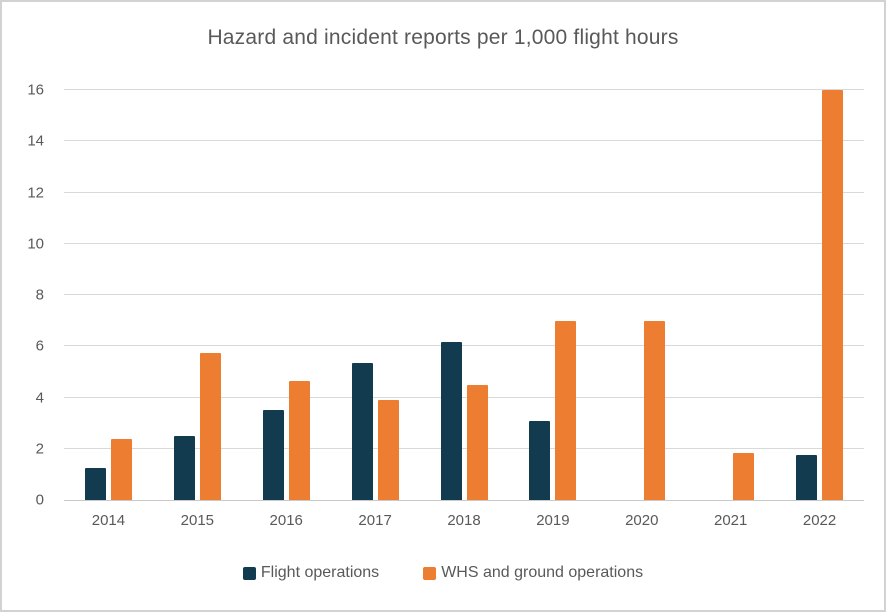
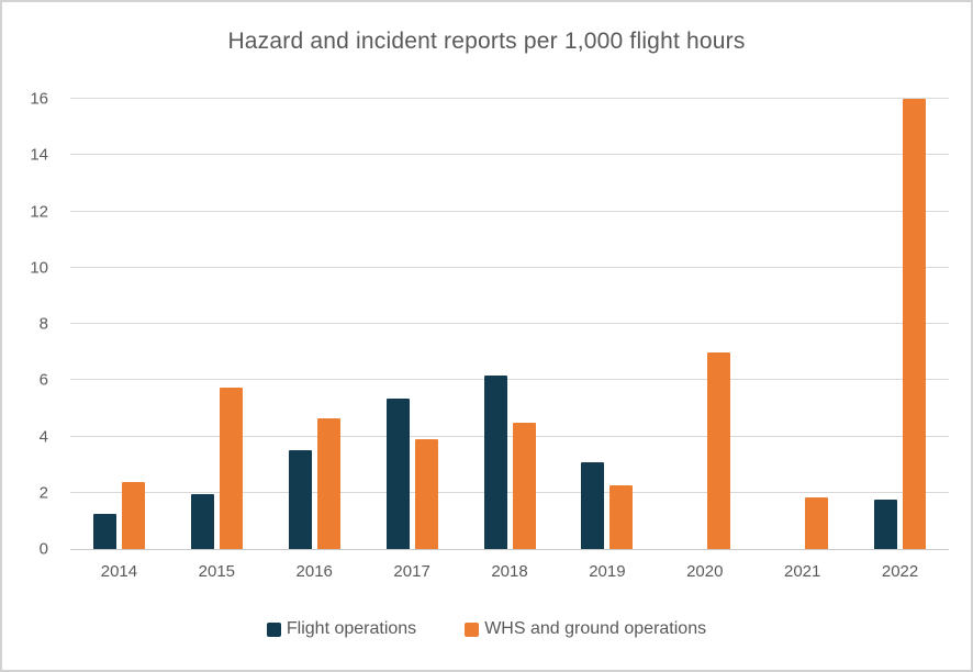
Flight operations/2015: 2.5 -> 1.9
WHS and ground operations/2019: 7.0 -> 2.2
